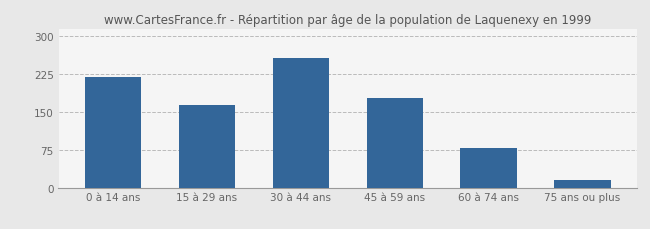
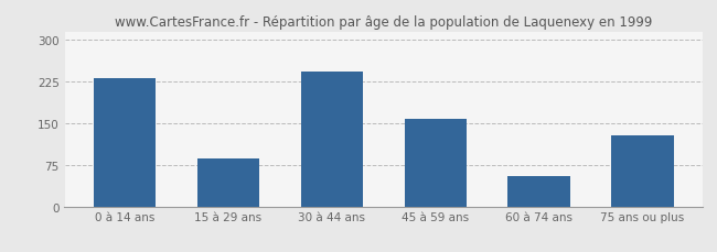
0 à 14 ans: 220 -> 232
15 à 29 ans: 163 -> 86
30 à 44 ans: 258 -> 244
45 à 59 ans: 178 -> 158
60 à 74 ans: 78 -> 54
75 ans ou plus: 15 -> 128
